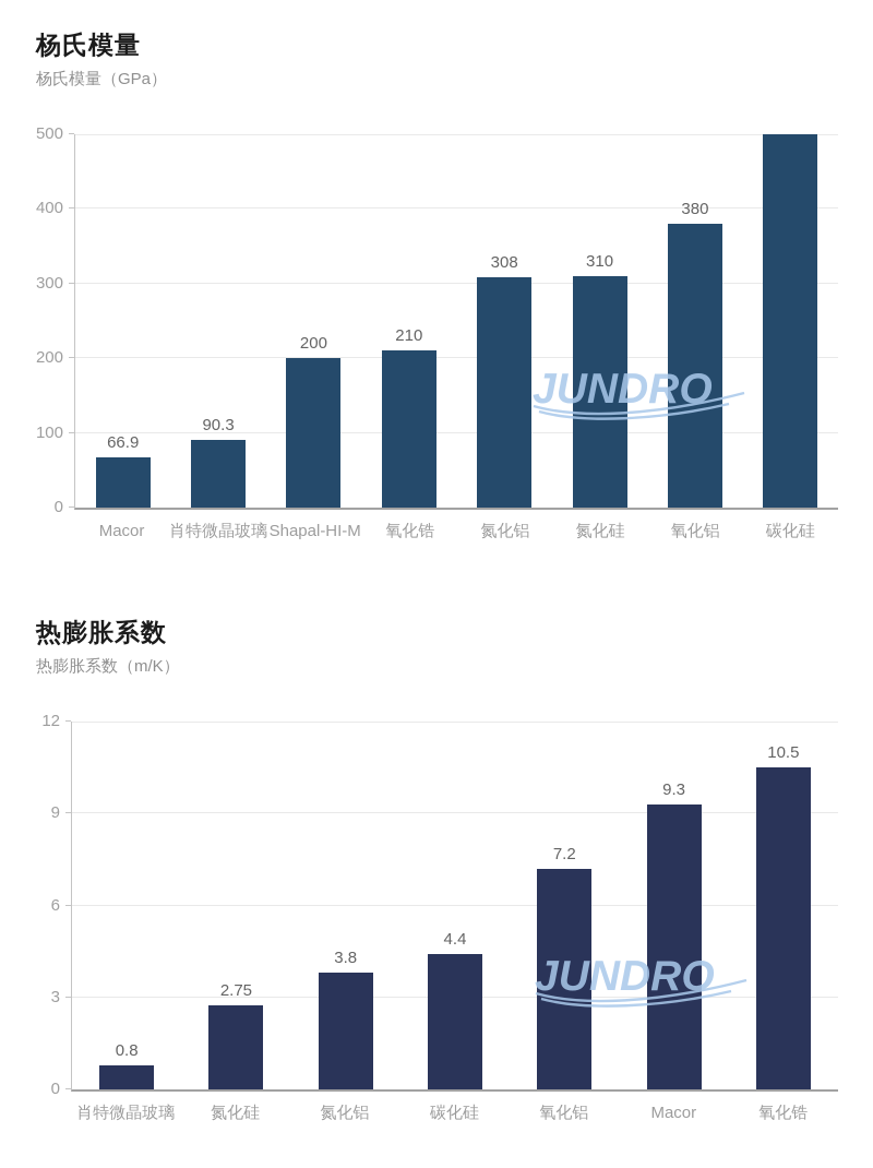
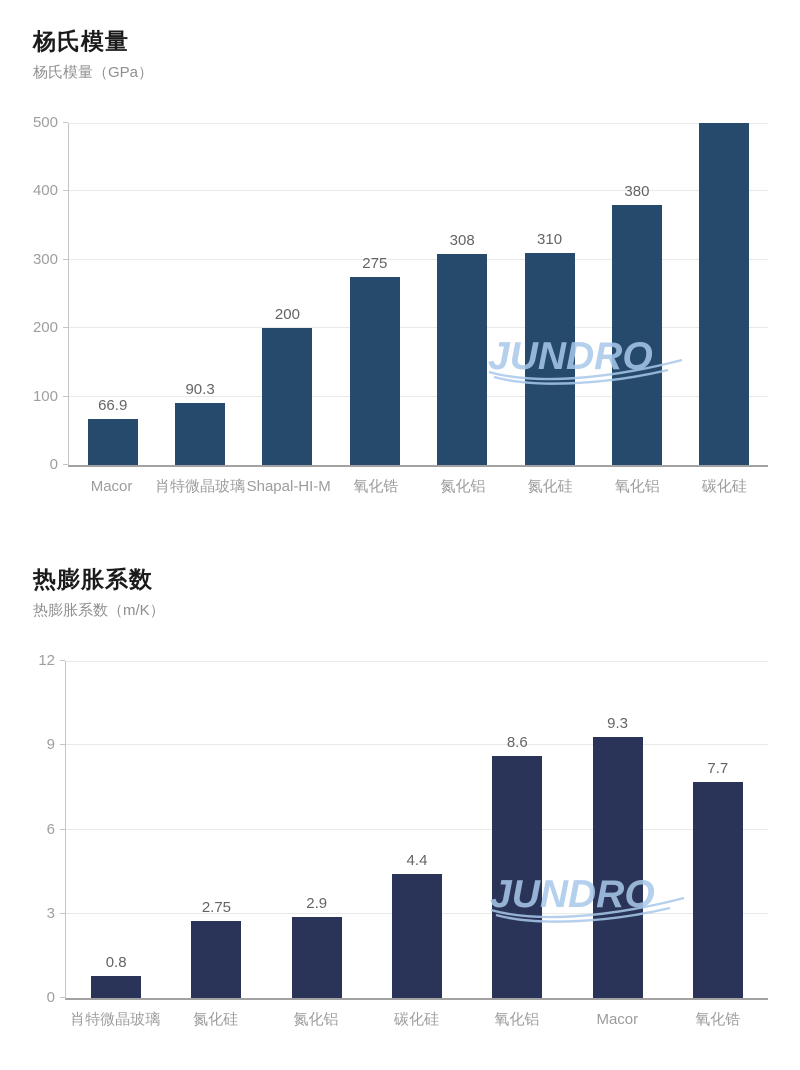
杨氏模量/氧化锆: 210 -> 275
热膨胀系数/氮化铝: 3.8 -> 2.9
热膨胀系数/氧化铝: 7.2 -> 8.6
热膨胀系数/氧化锆: 10.5 -> 7.7
